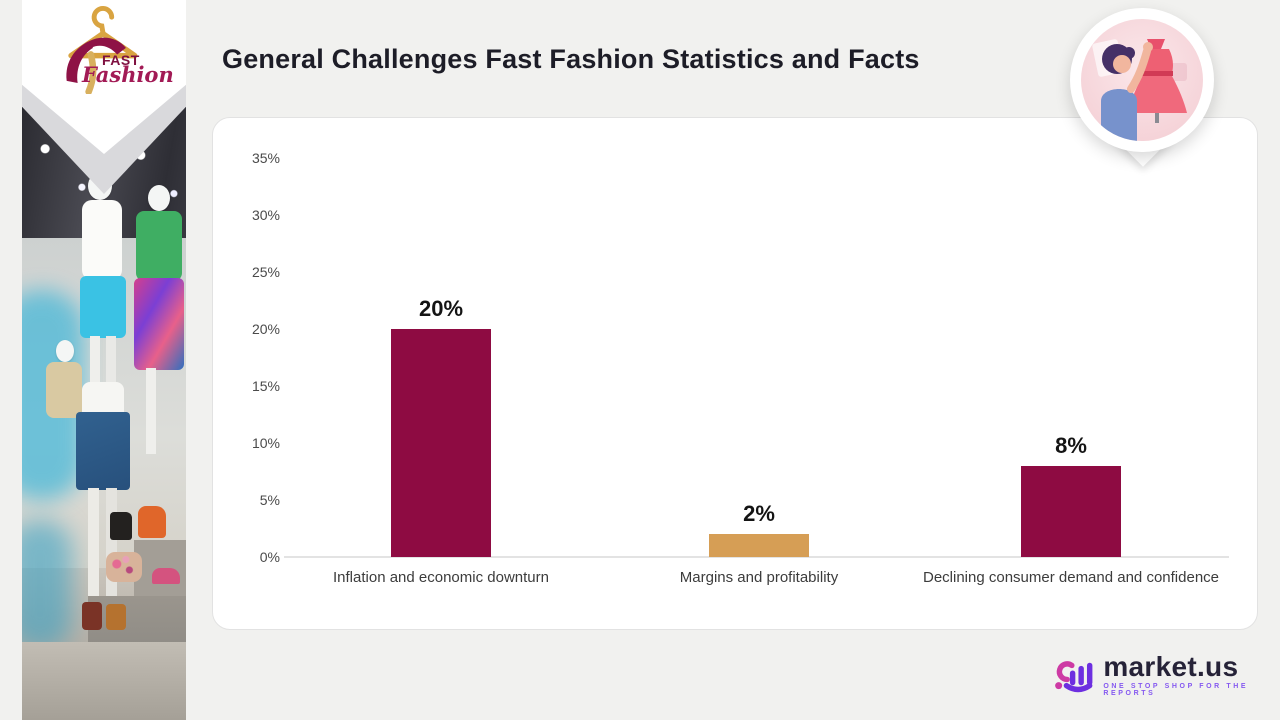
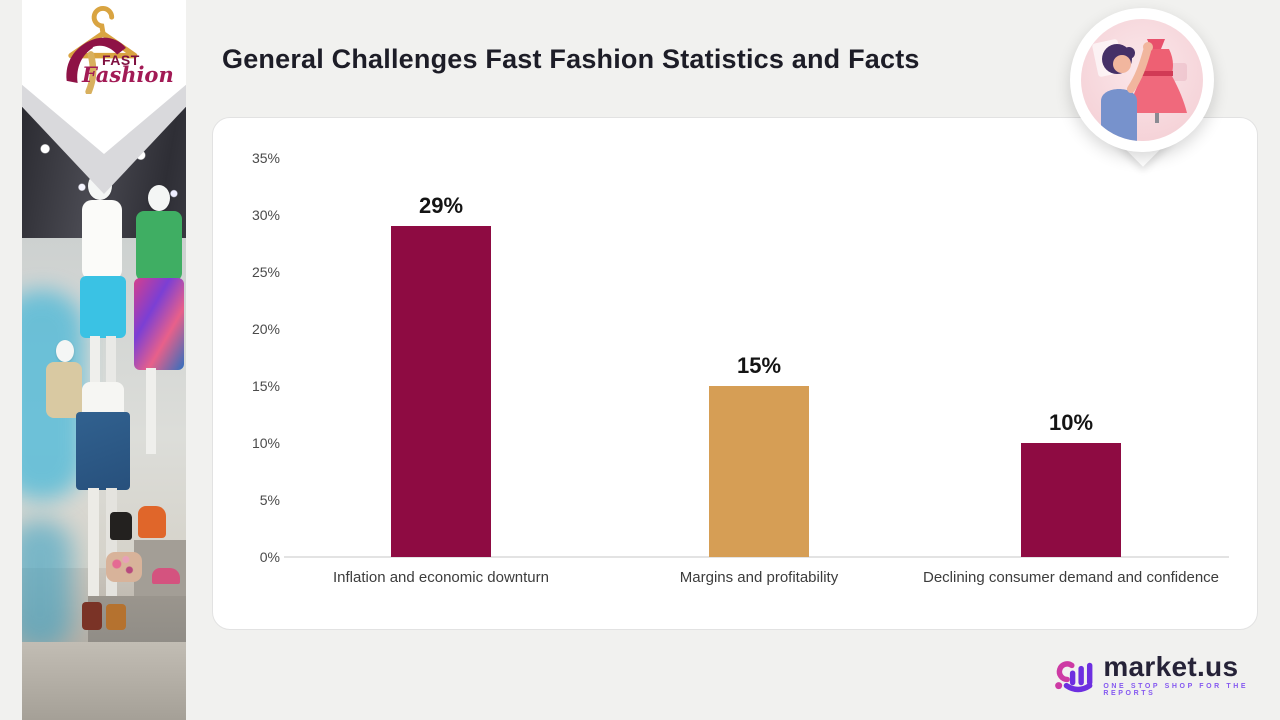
Inflation and economic downturn: 20% -> 29%
Margins and profitability: 2% -> 15%
Declining consumer demand and confidence: 8% -> 10%
